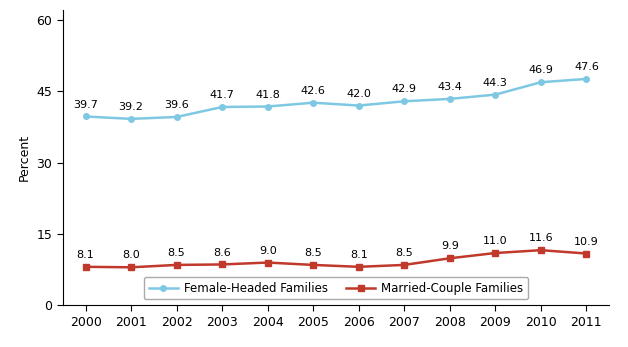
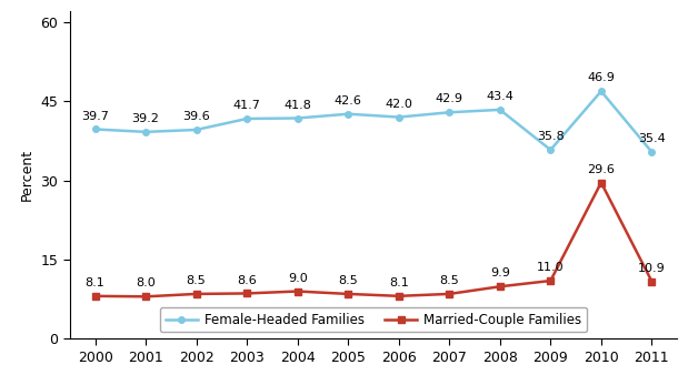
Female-Headed Families/2009: 44.3 -> 35.8
Married-Couple Families/2010: 11.6 -> 29.6
Female-Headed Families/2011: 47.6 -> 35.4
